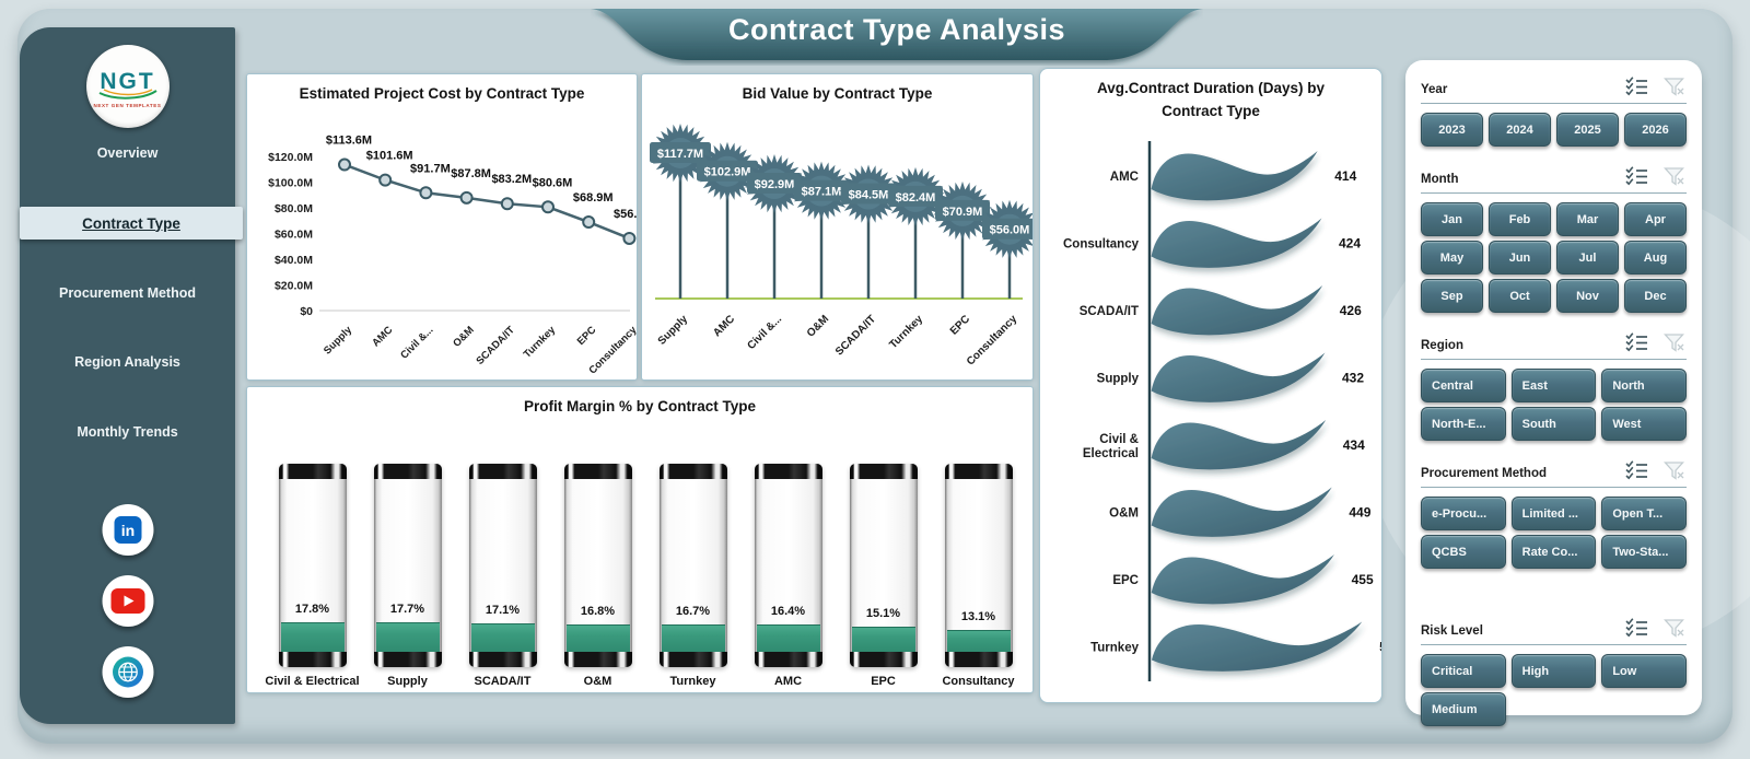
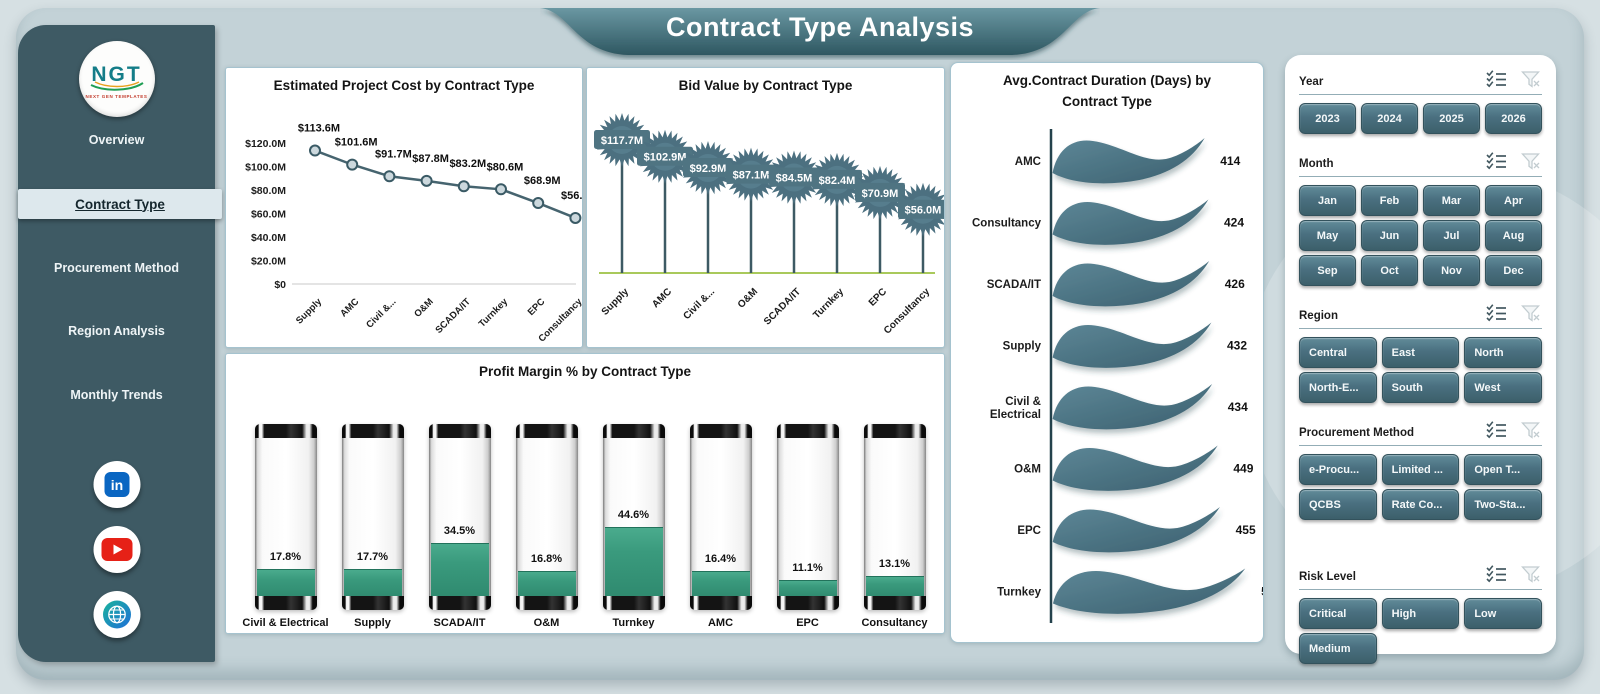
Profit Margin % by Contract Type/SCADA/IT: 17.1% -> 34.5%
Profit Margin % by Contract Type/Turnkey: 16.7% -> 44.6%
Profit Margin % by Contract Type/EPC: 15.1% -> 11.1%
